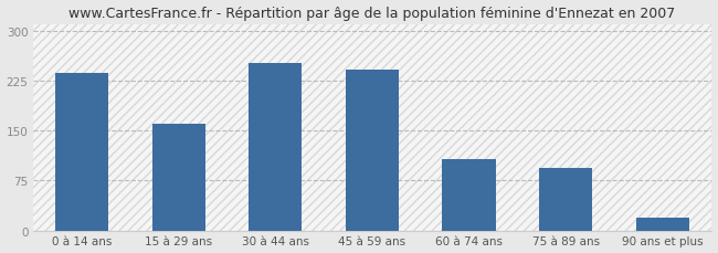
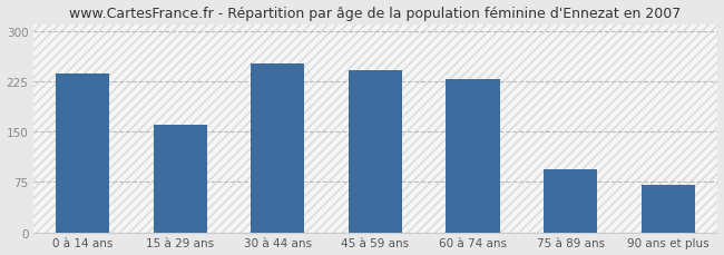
60 à 74 ans: 107 -> 228
90 ans et plus: 20 -> 70
